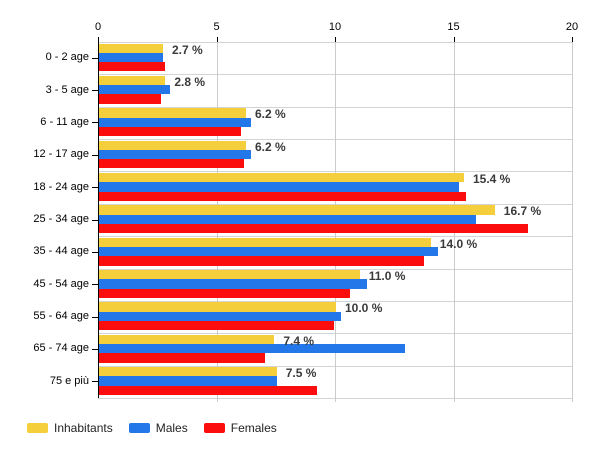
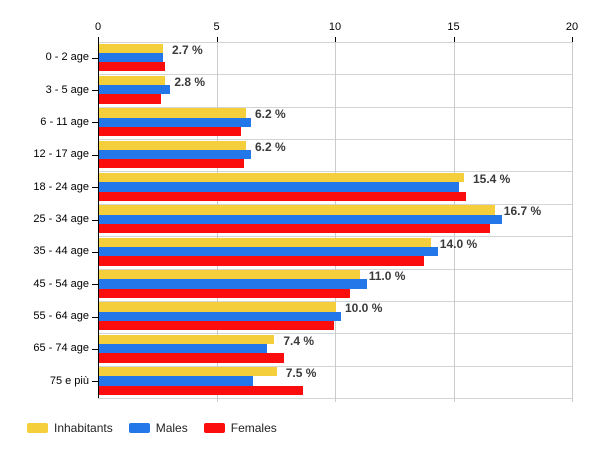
Males/25 - 34 age: 15.9 -> 17.0
Females/25 - 34 age: 18.1 -> 16.5
Males/65 - 74 age: 12.9 -> 7.1
Females/65 - 74 age: 7.0 -> 7.8
Males/75 e più: 7.5 -> 6.5
Females/75 e più: 9.2 -> 8.6
